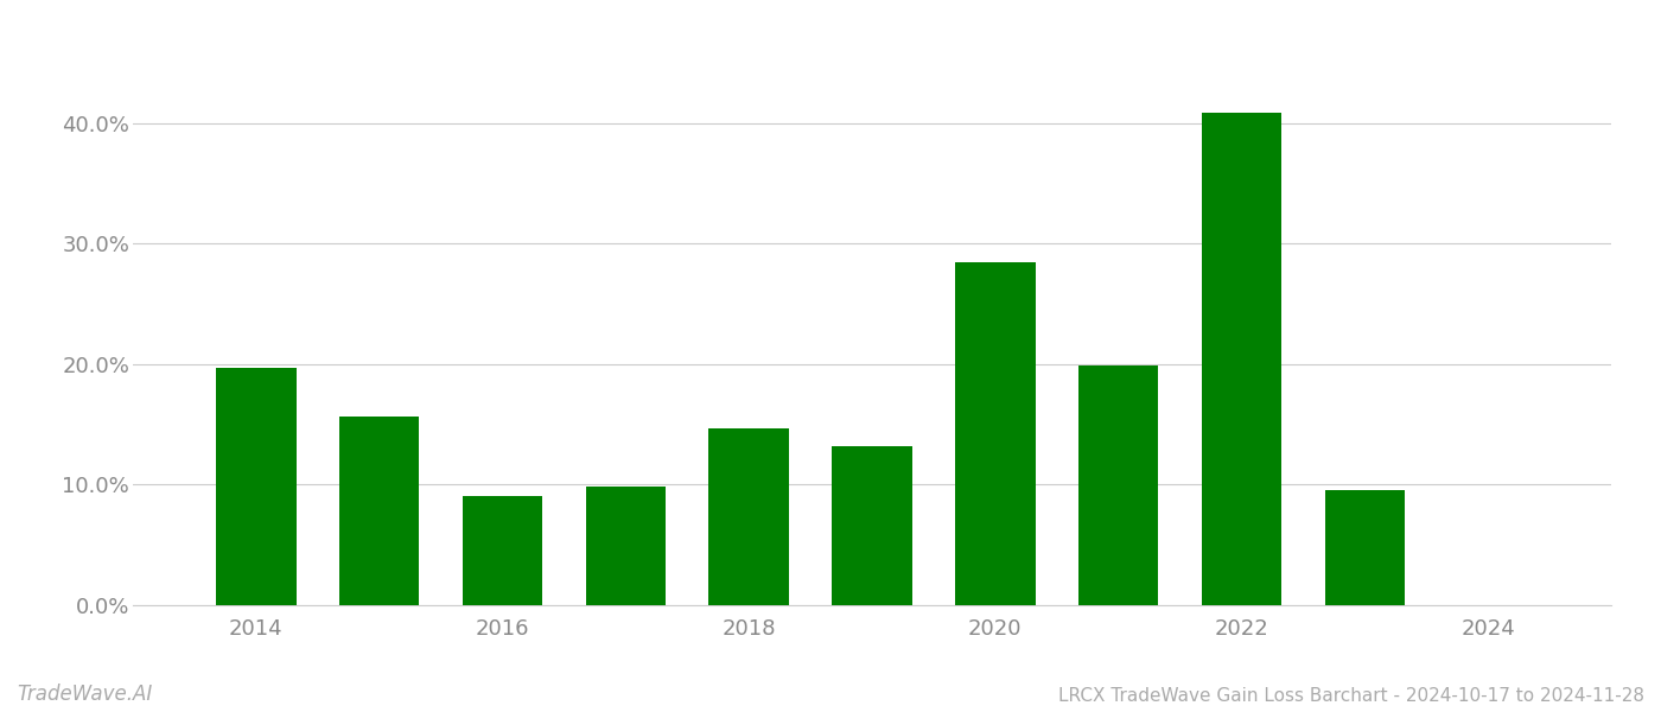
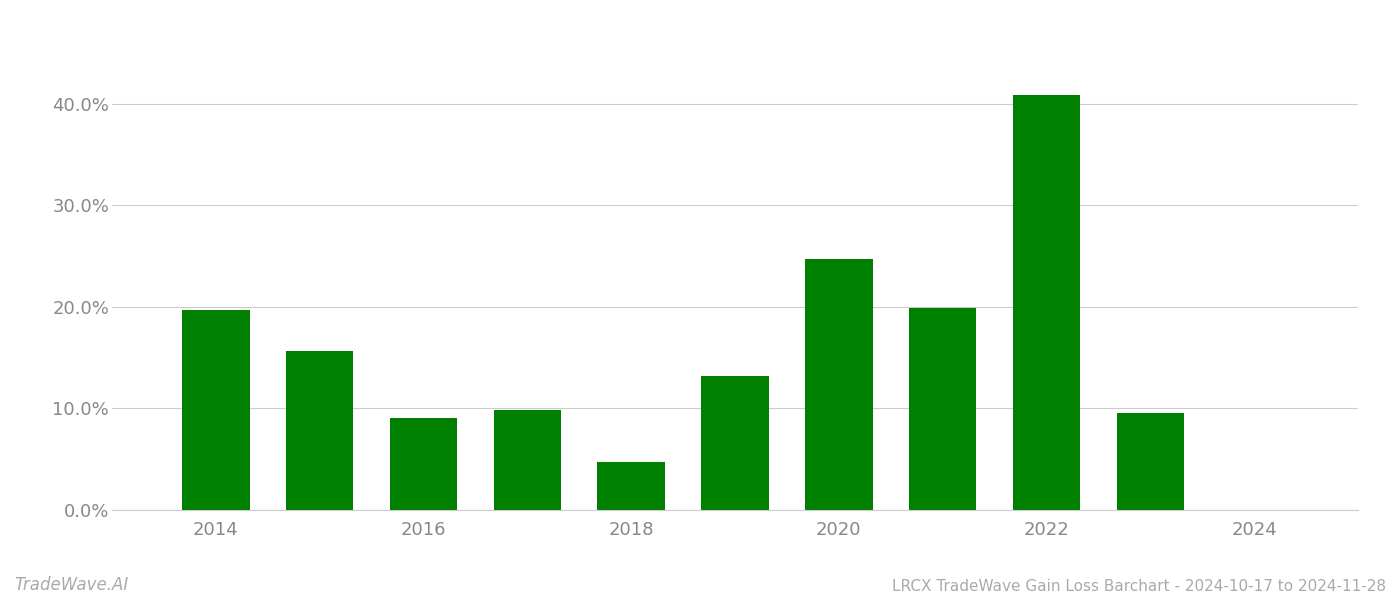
2018: 14.7% -> 4.7%
2020: 28.5% -> 24.7%
